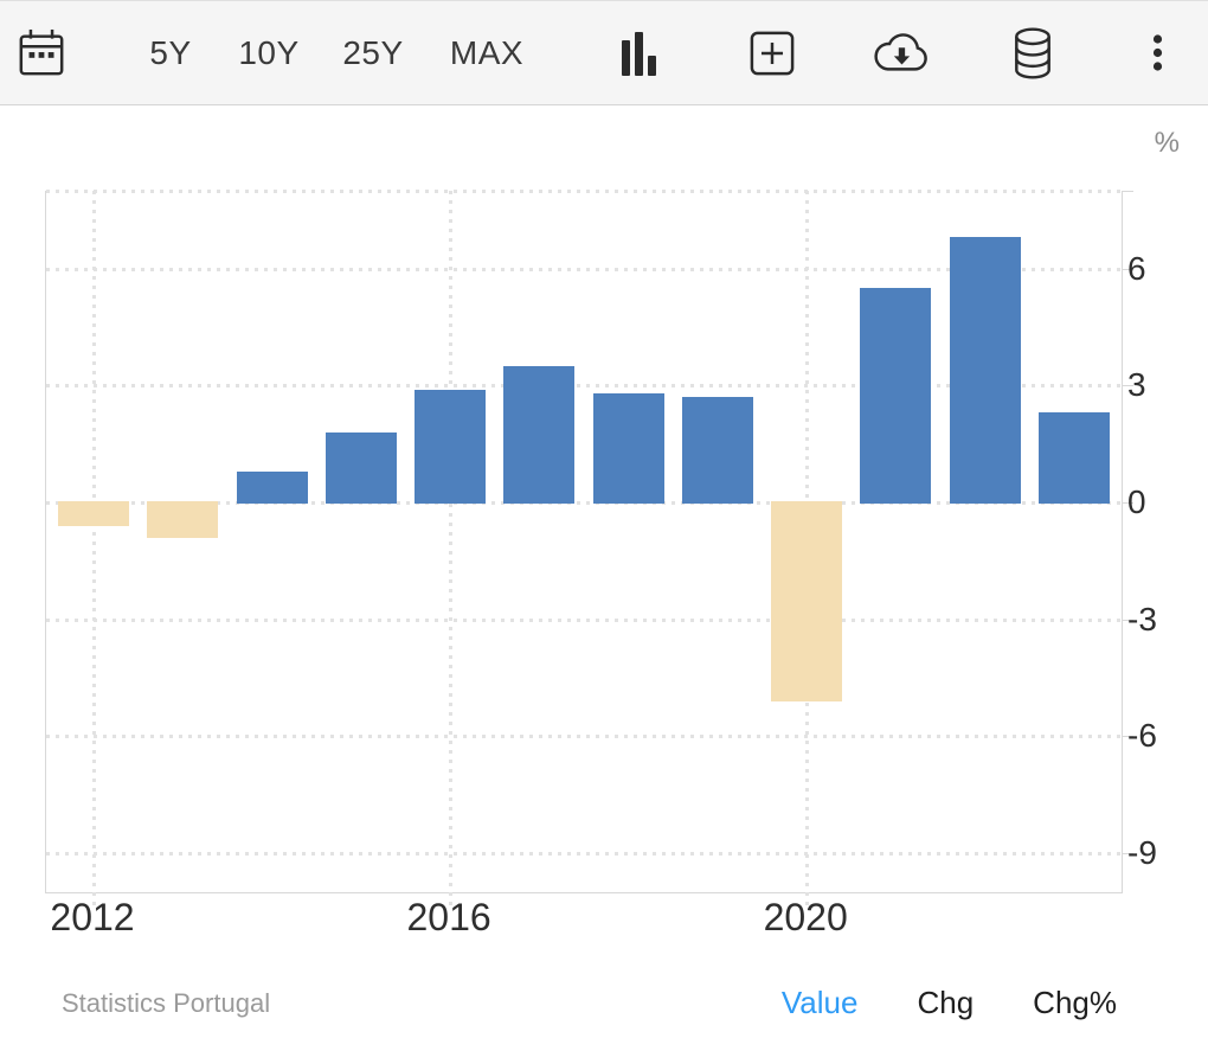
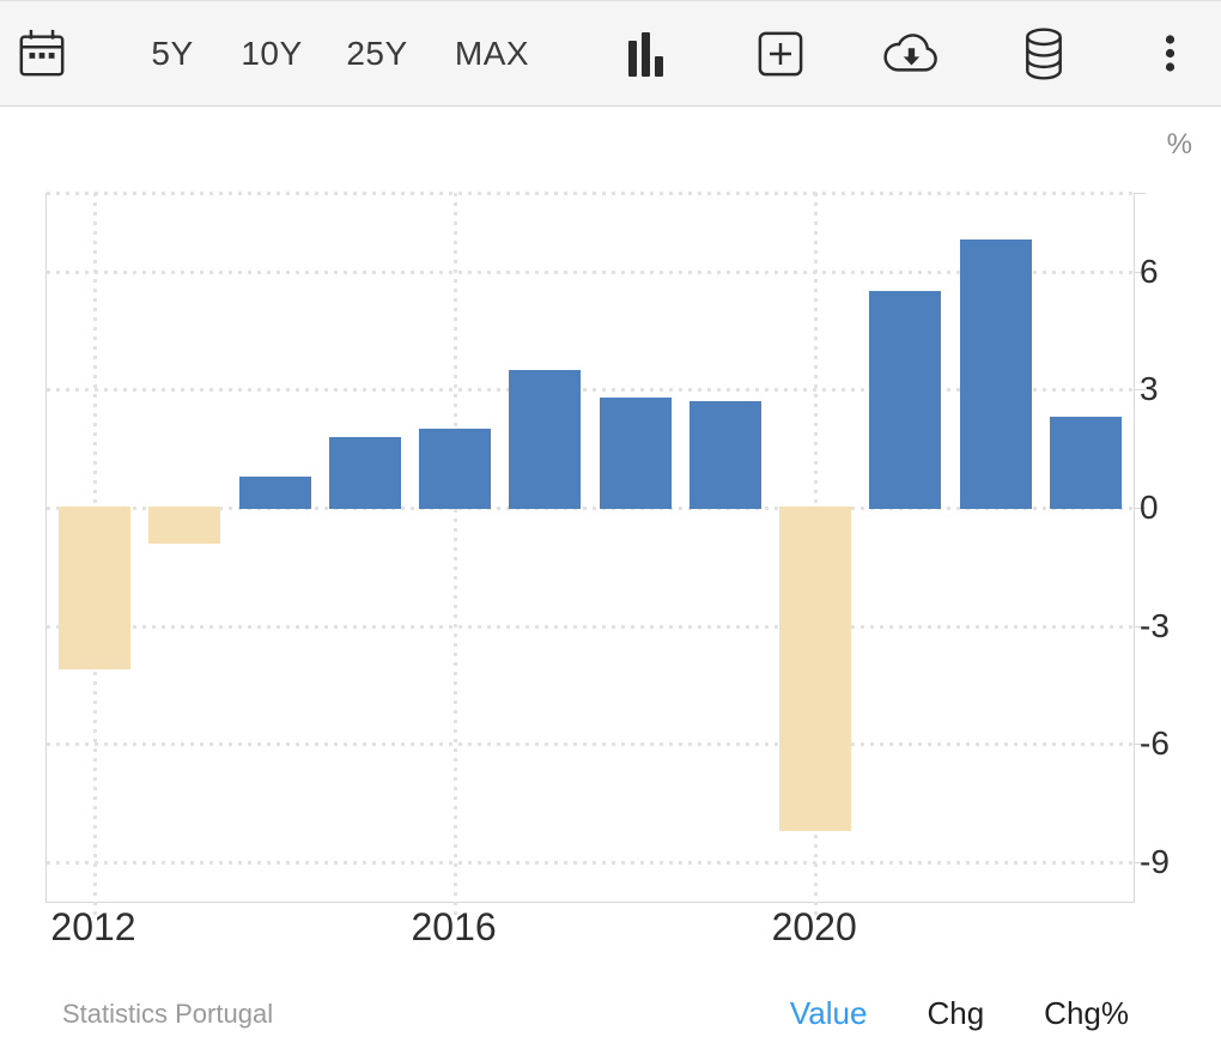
2012: -0.6 -> -4.1
2016: 2.9 -> 2.0
2020: -5.1 -> -8.2
